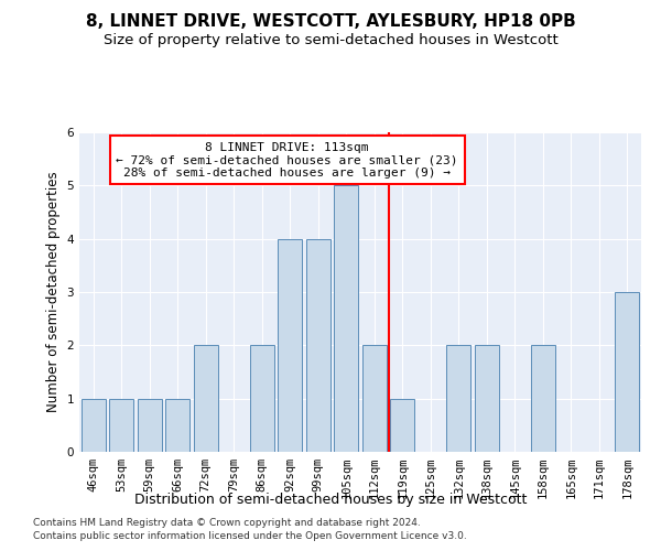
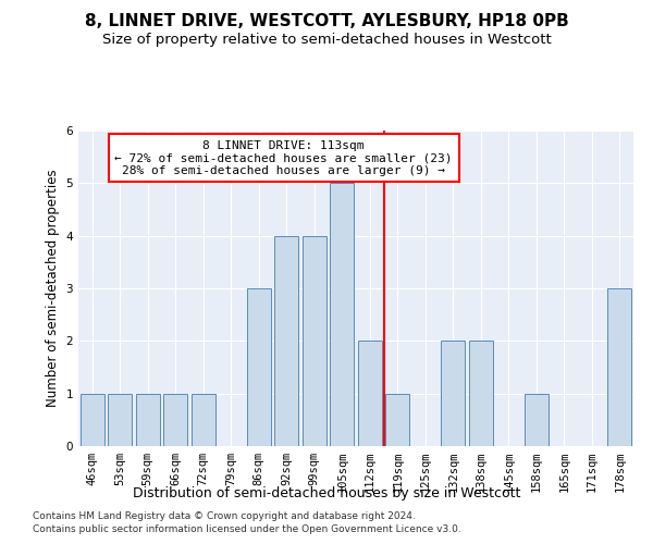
72sqm: 2 -> 1
86sqm: 2 -> 3
158sqm: 2 -> 1
